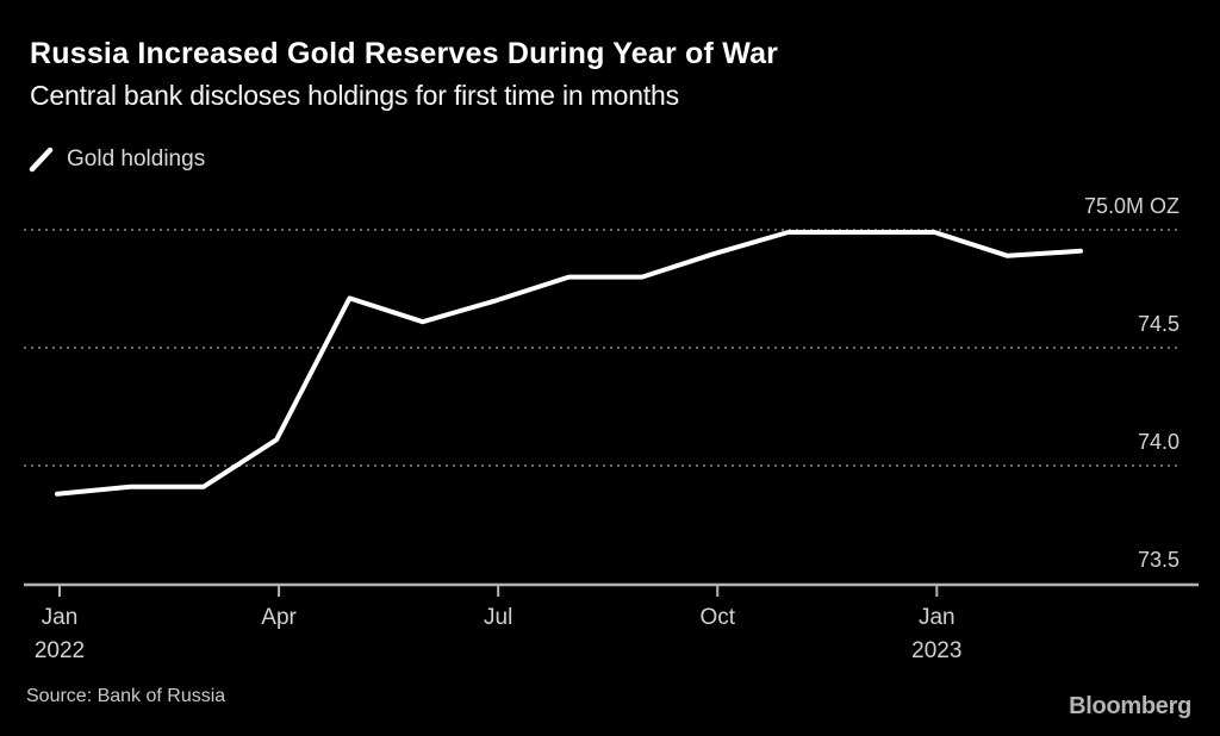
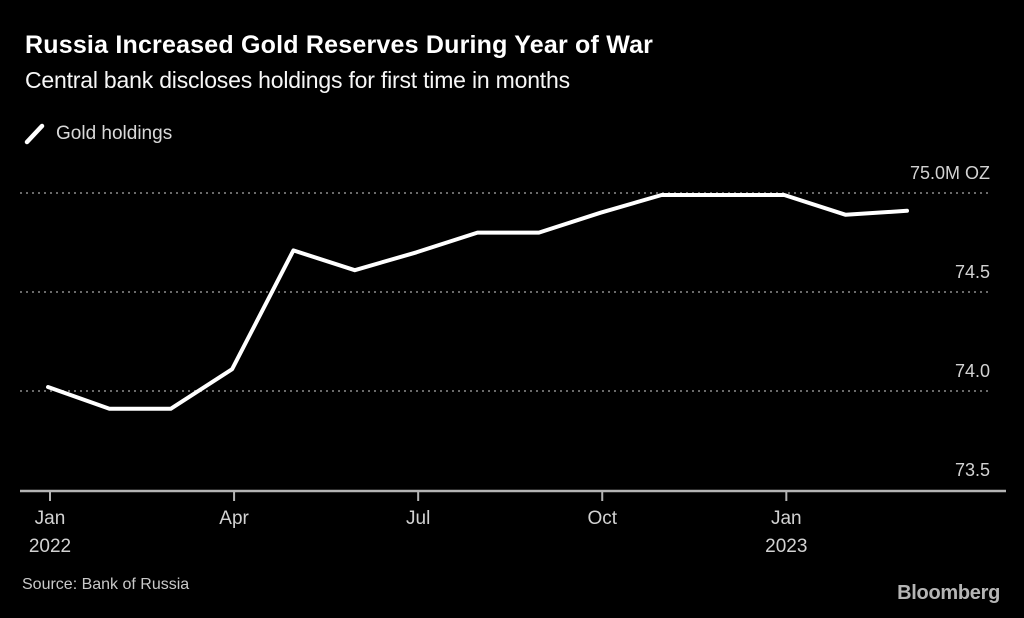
Jan 2022: 73.88 -> 74.02
